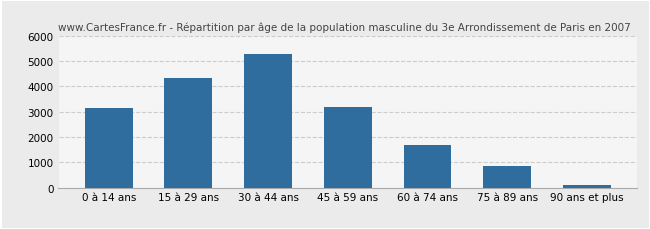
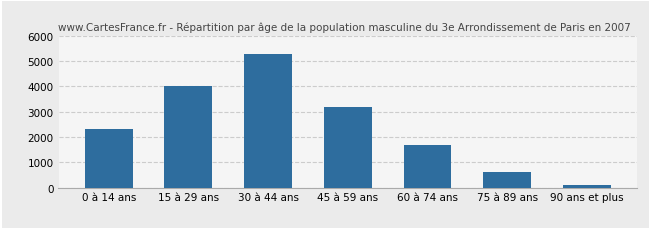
0 à 14 ans: 3150 -> 2300
15 à 29 ans: 4350 -> 4000
75 à 89 ans: 850 -> 620
